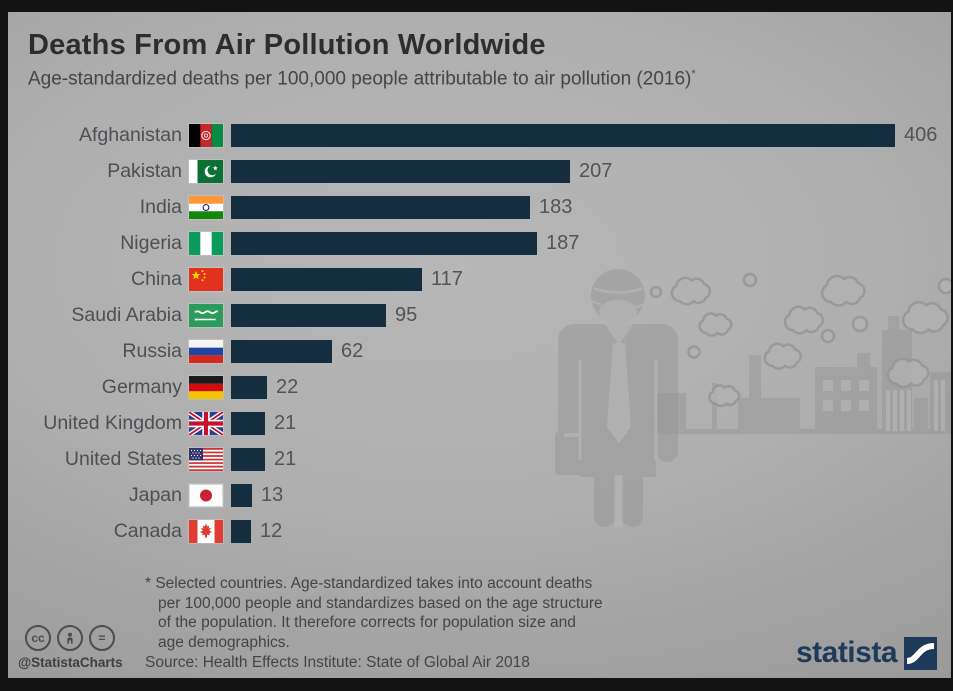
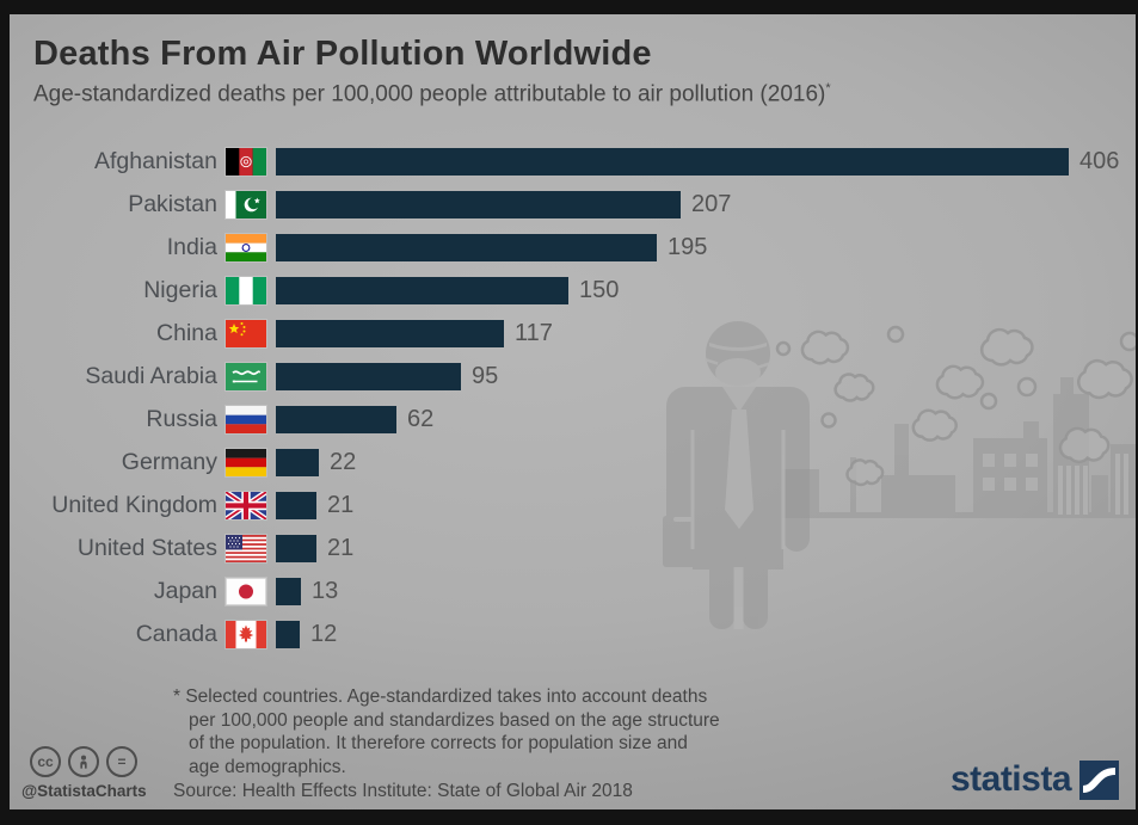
India: 183 -> 195
Nigeria: 187 -> 150
